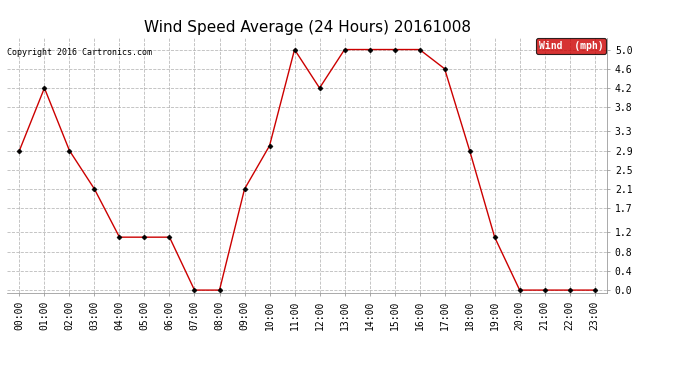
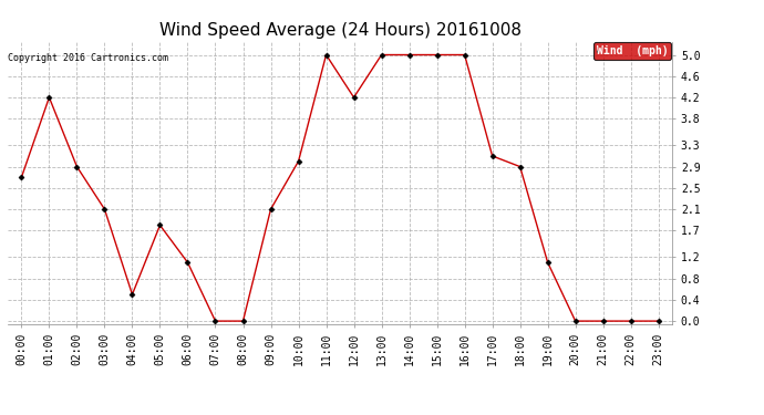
00:00: 2.9 -> 2.7
04:00: 1.1 -> 0.5
05:00: 1.1 -> 1.8
17:00: 4.6 -> 3.1
